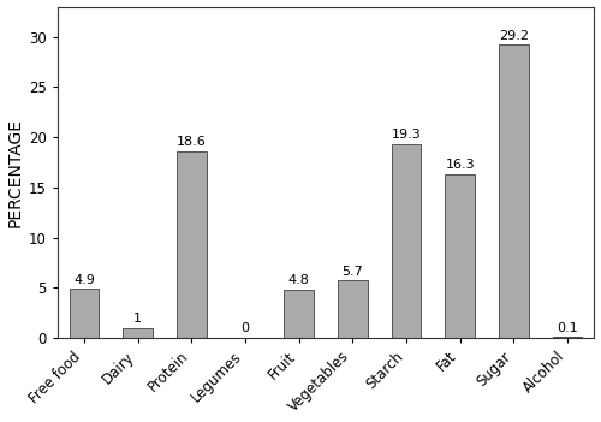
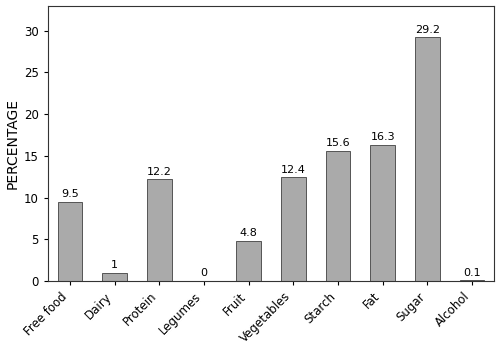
Free food: 4.9 -> 9.5
Protein: 18.6 -> 12.2
Vegetables: 5.7 -> 12.4
Starch: 19.3 -> 15.6
